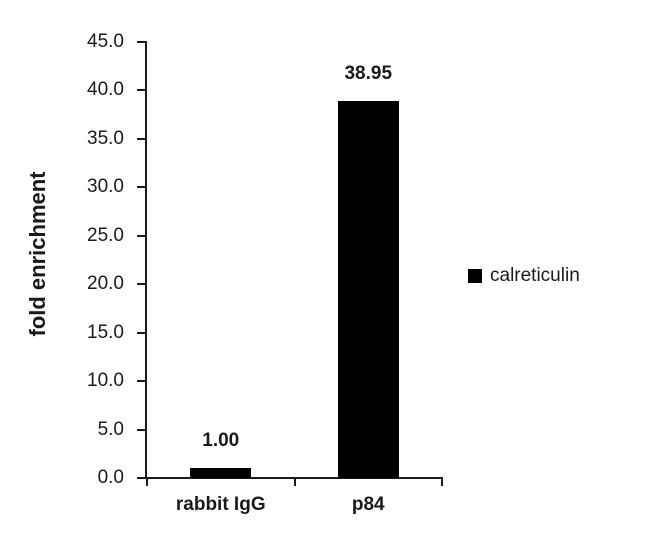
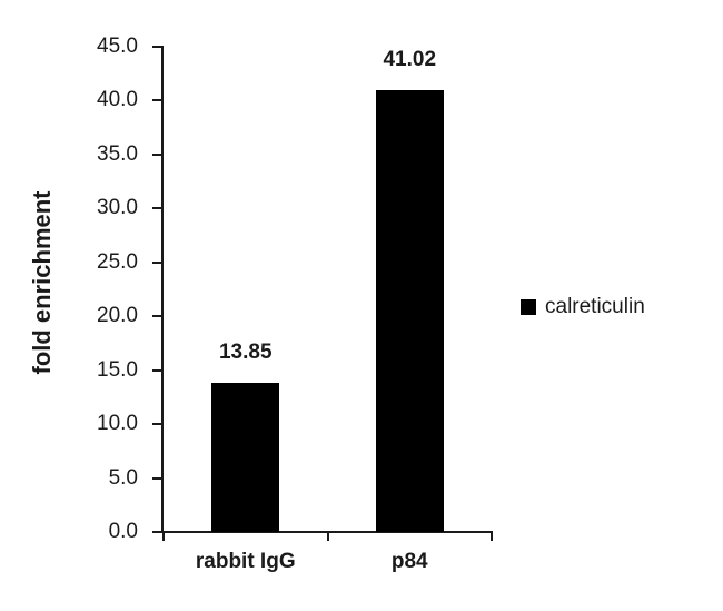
rabbit IgG: 1.00 -> 13.85
p84: 38.95 -> 41.02
